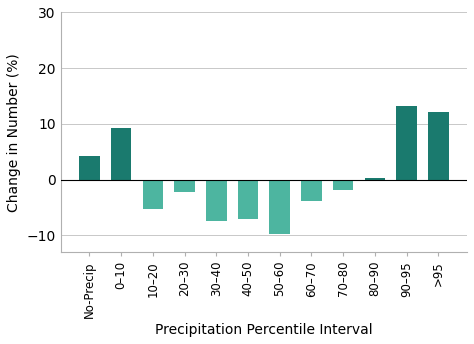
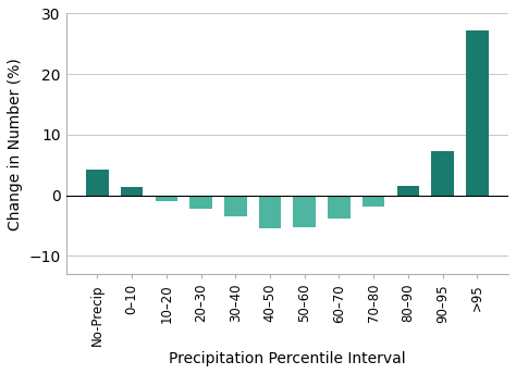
0–10: 9.2 -> 1.4
10–20: -5.2 -> -1.0
30–40: -7.4 -> -3.5
40–50: -7.0 -> -5.5
50–60: -9.8 -> -5.2
80–90: 0.2 -> 1.6
90–95: 13.2 -> 7.2
>95: 12.2 -> 27.2
